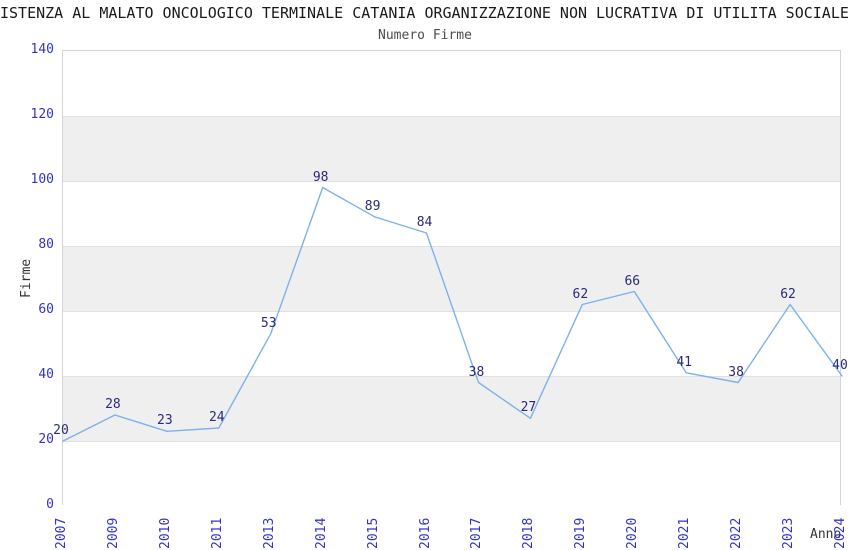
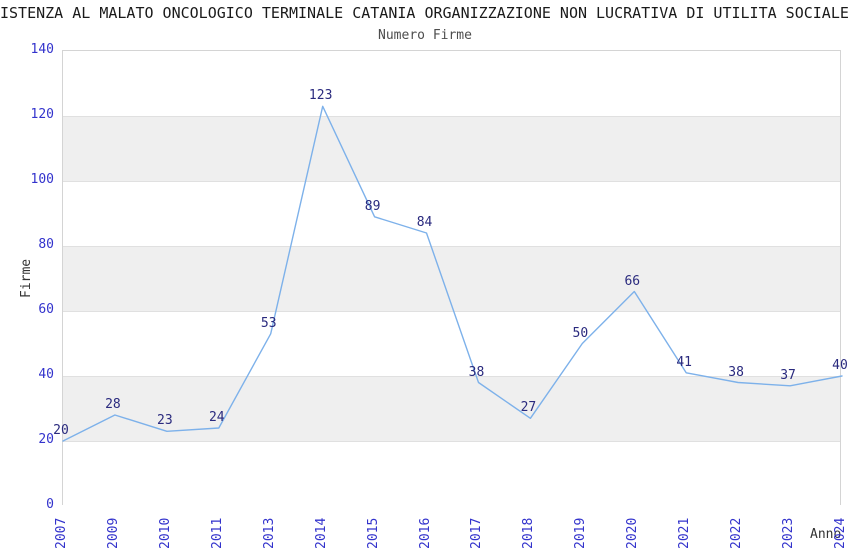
2014: 98 -> 123
2019: 62 -> 50
2023: 62 -> 37
